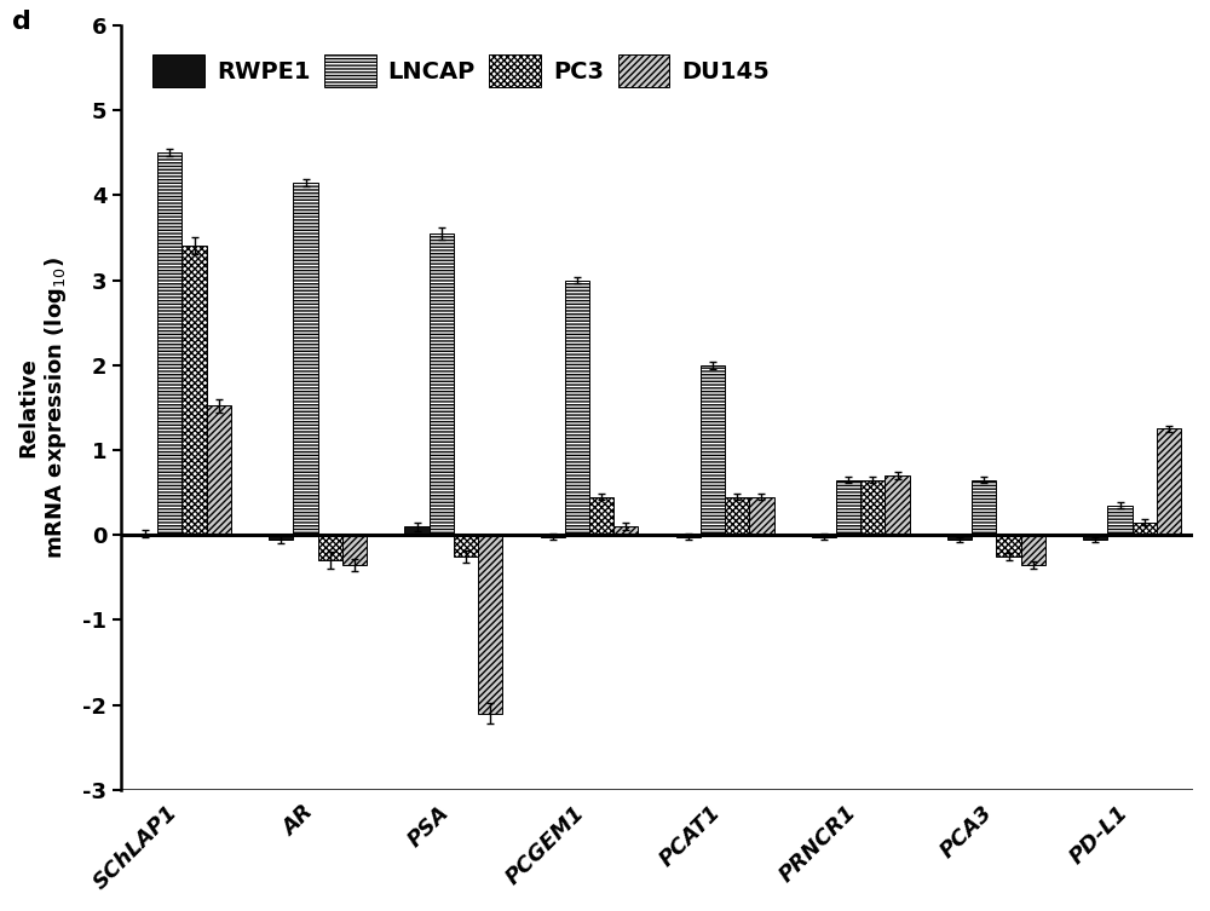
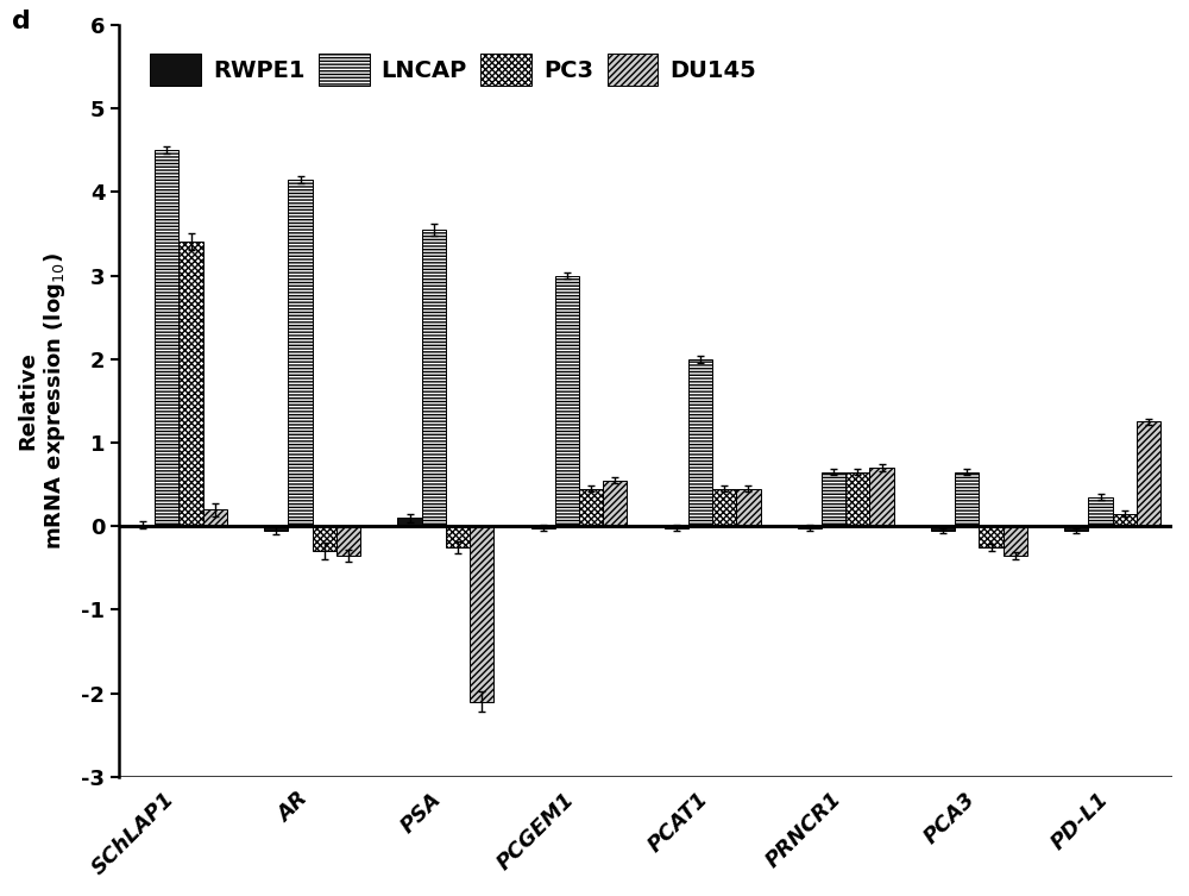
DU145/SChLAP1: 1.52 -> 0.20
DU145/PCGEM1: 0.10 -> 0.55
